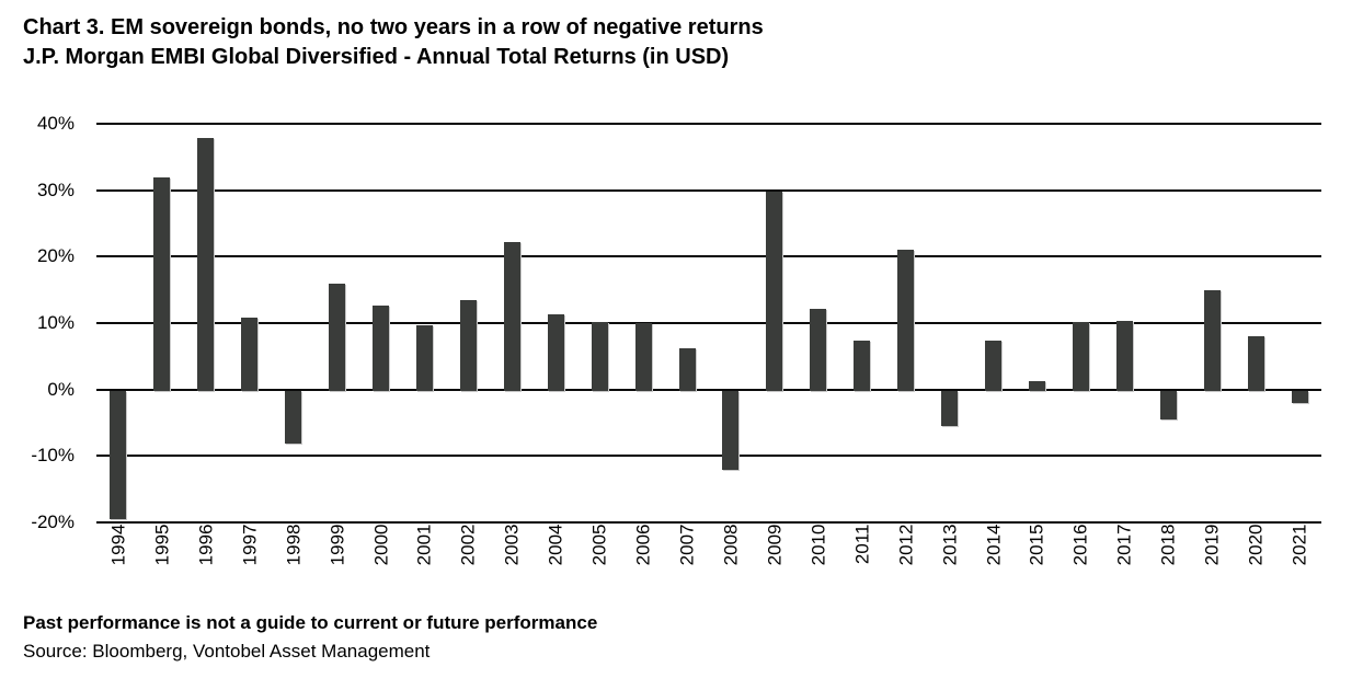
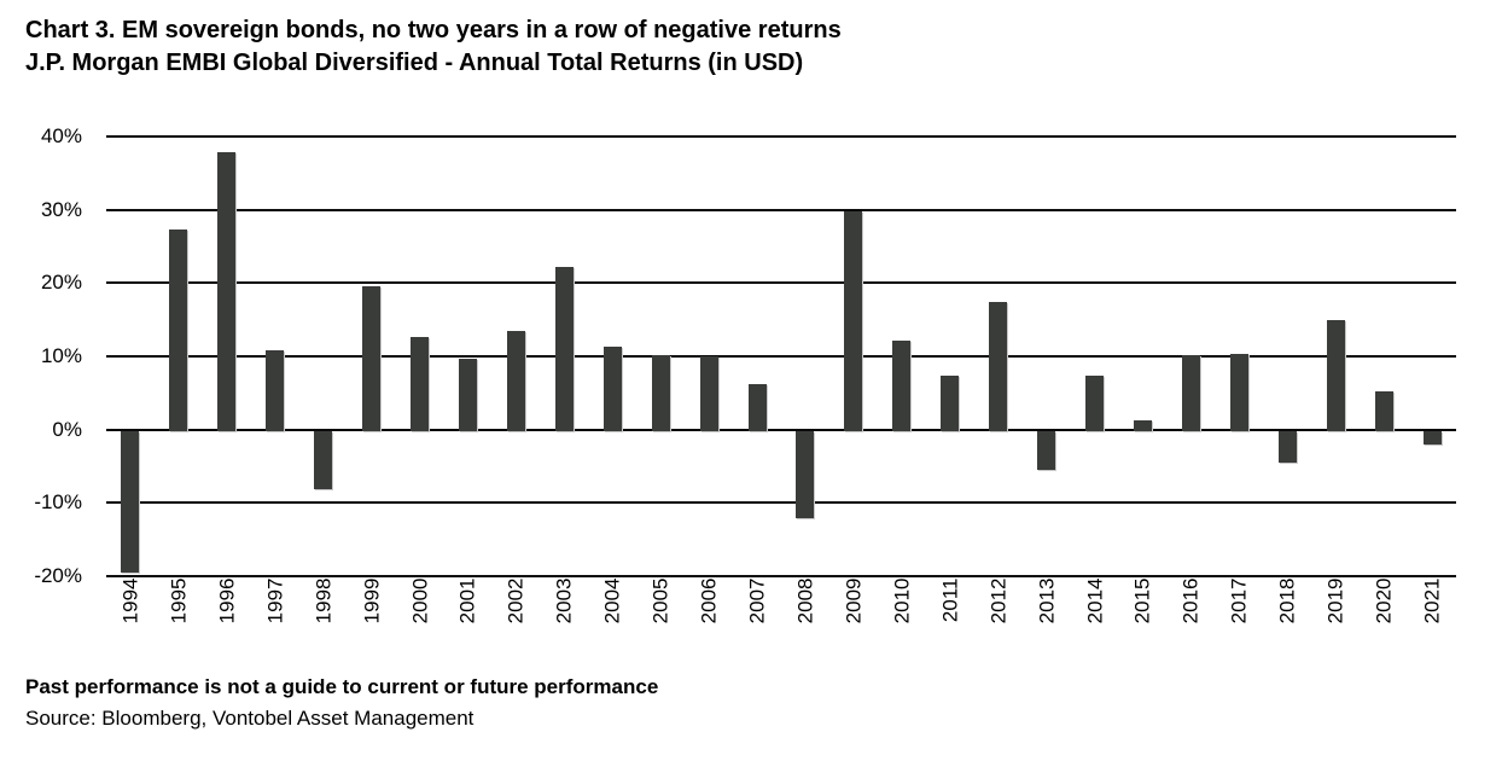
1995: 32% -> 27%
1999: 16% -> 20%
2012: 21% -> 17%
2020: 8% -> 5%
